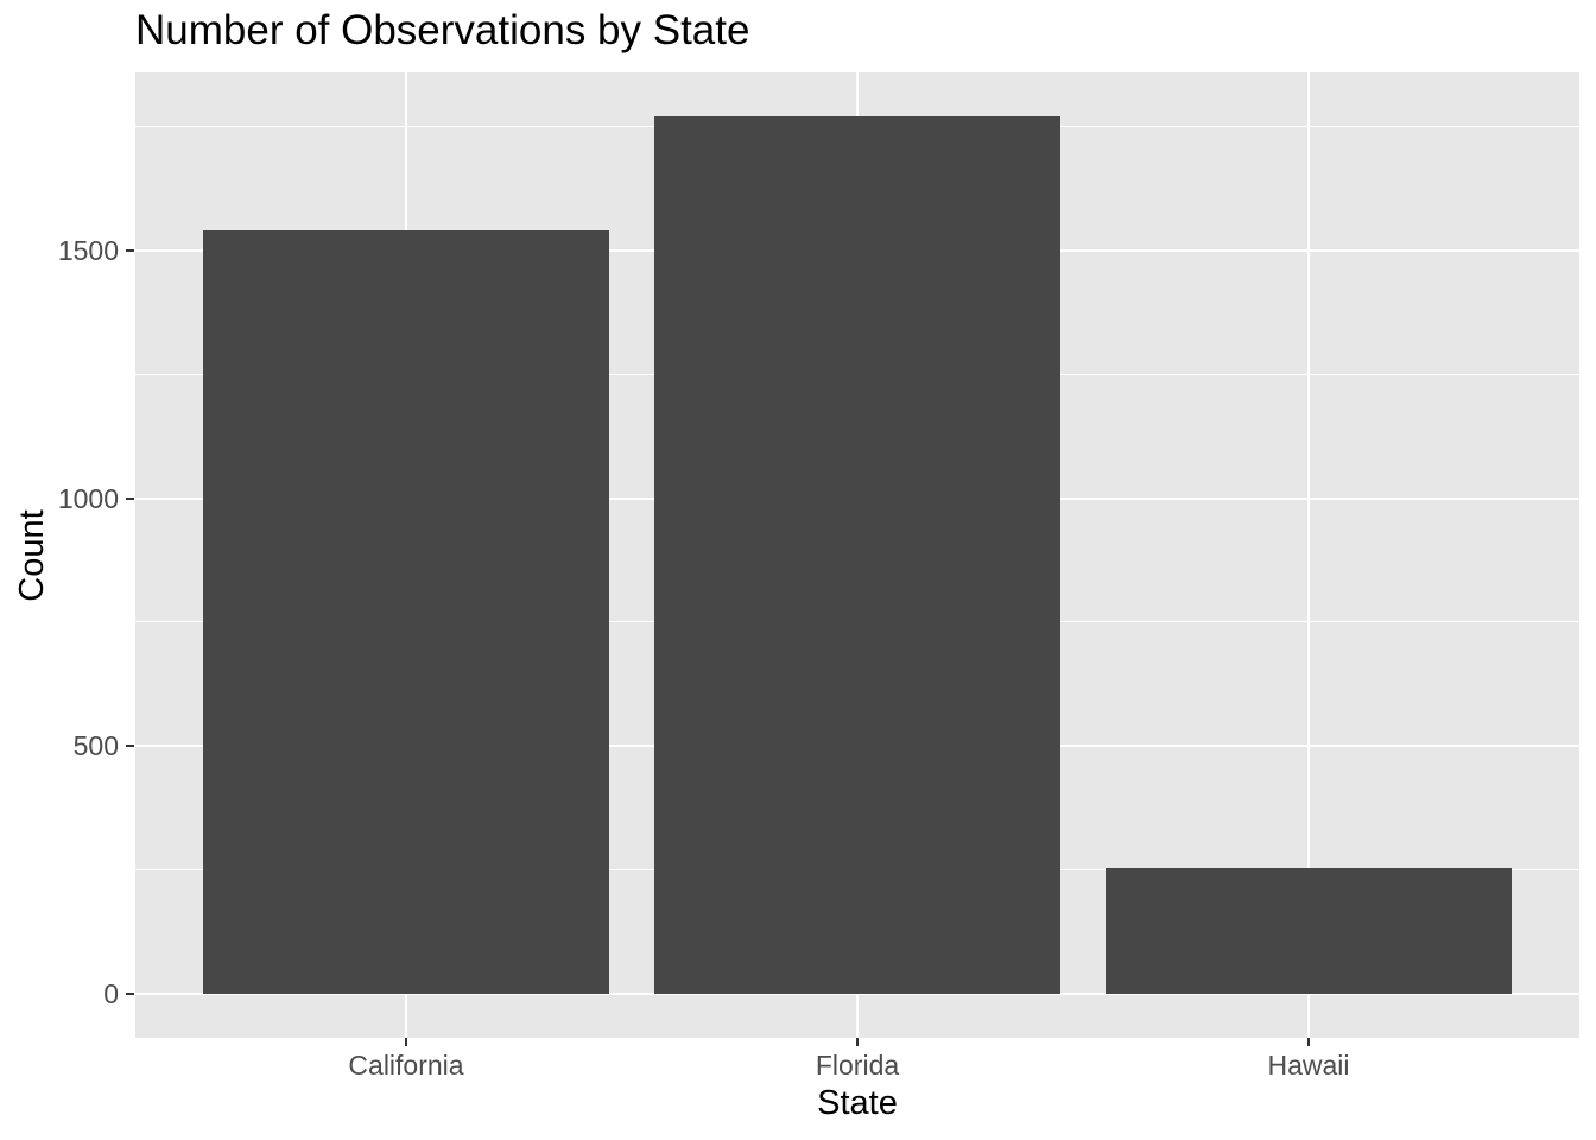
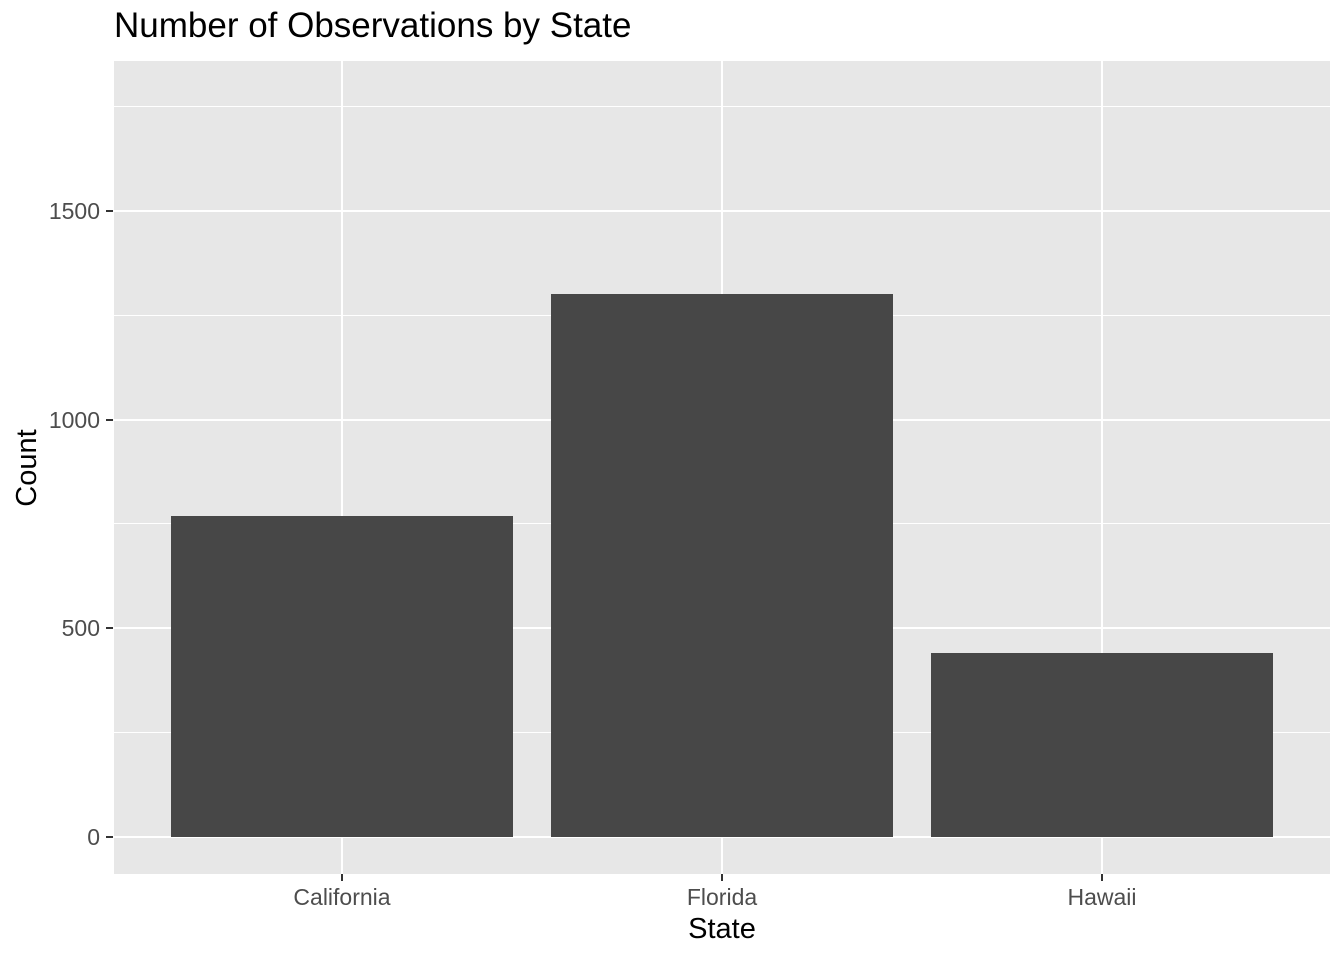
California: 1540 -> 770
Florida: 1770 -> 1300
Hawaii: 260 -> 440
